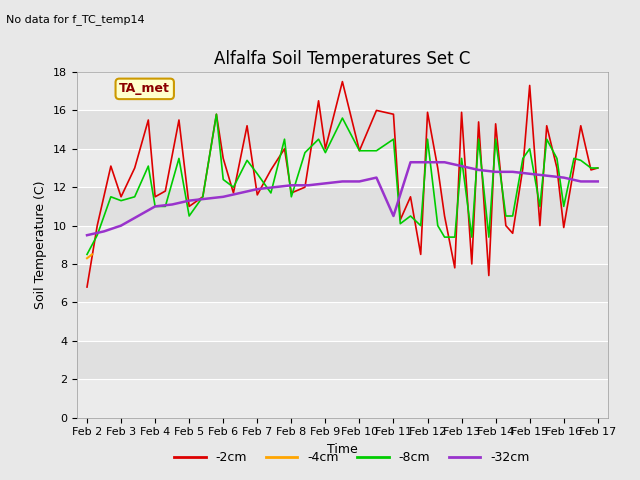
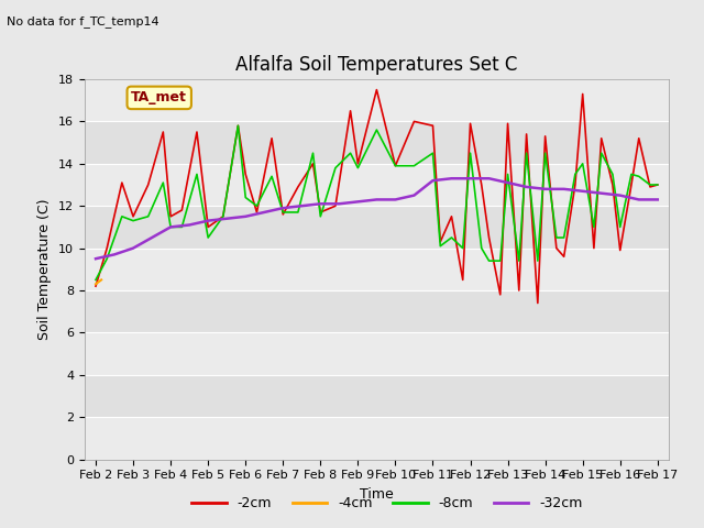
-2cm/Feb 2: 6.8 -> 8.2
-8cm/Feb 7: 12.7 -> 11.7
-32cm/Feb 11: 10.5 -> 13.2
